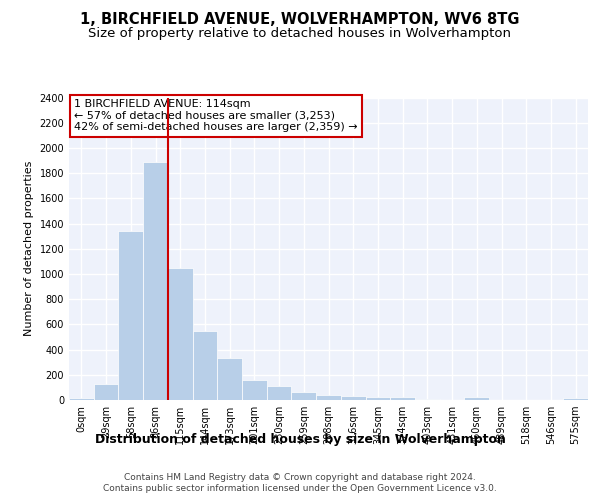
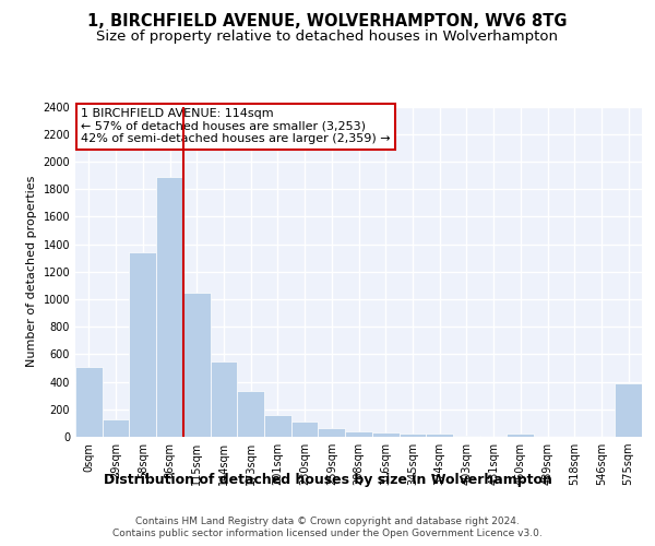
0sqm: 20 -> 510
575sqm: 20 -> 390
